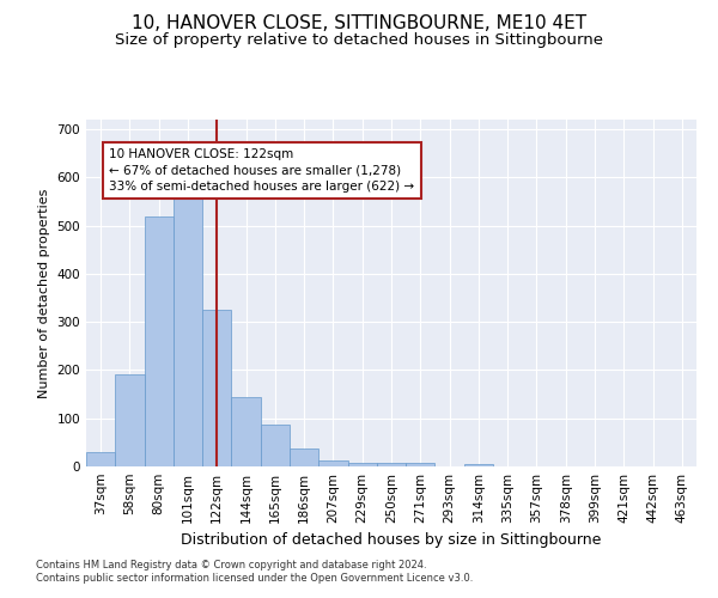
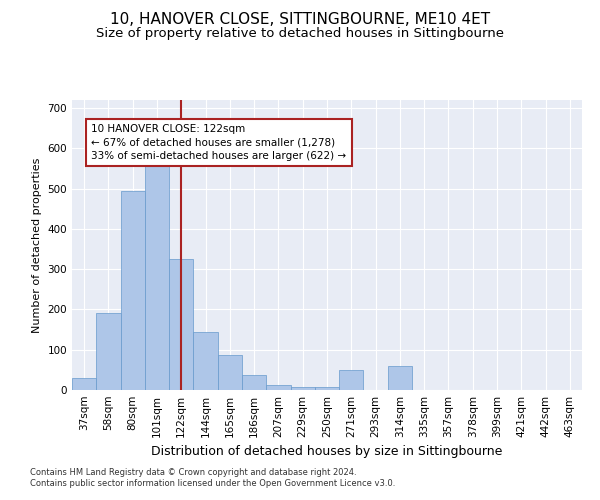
80sqm: 520 -> 495
271sqm: 8 -> 50
314sqm: 5 -> 60
